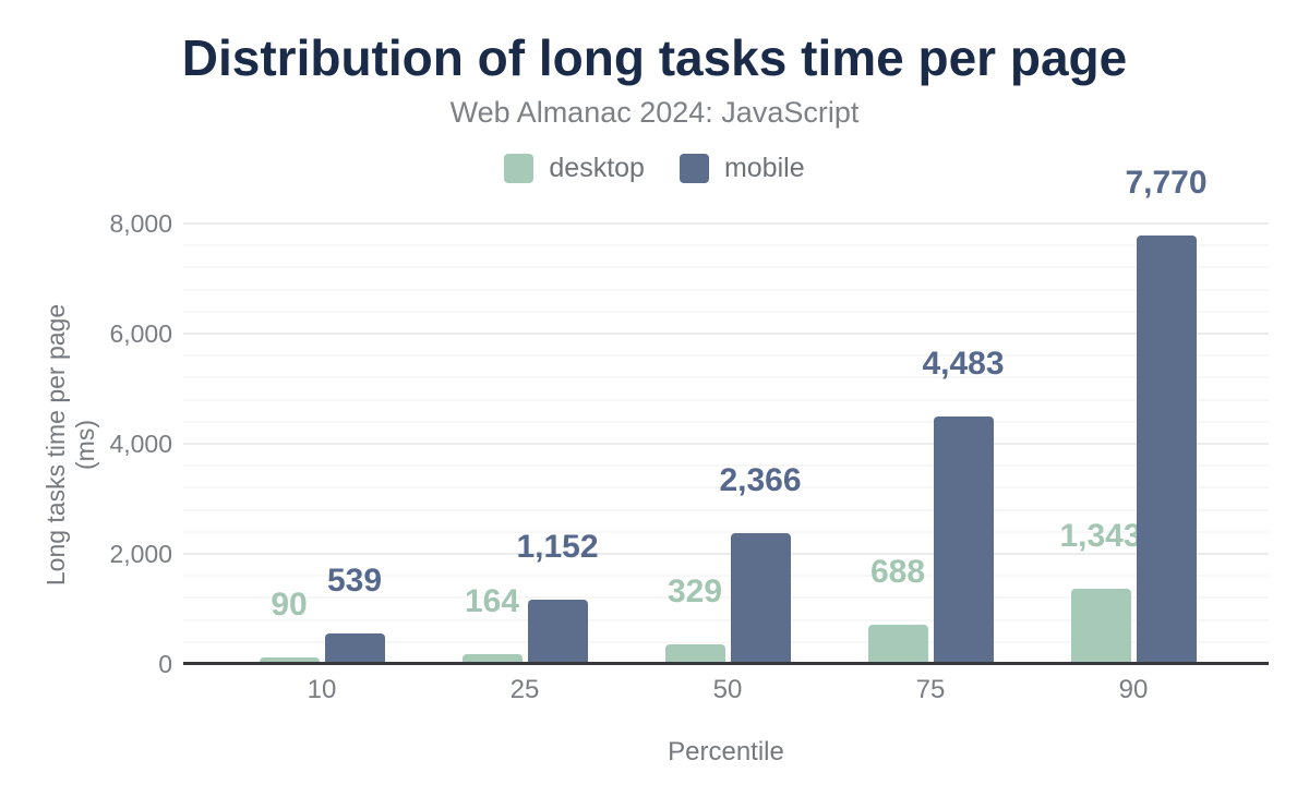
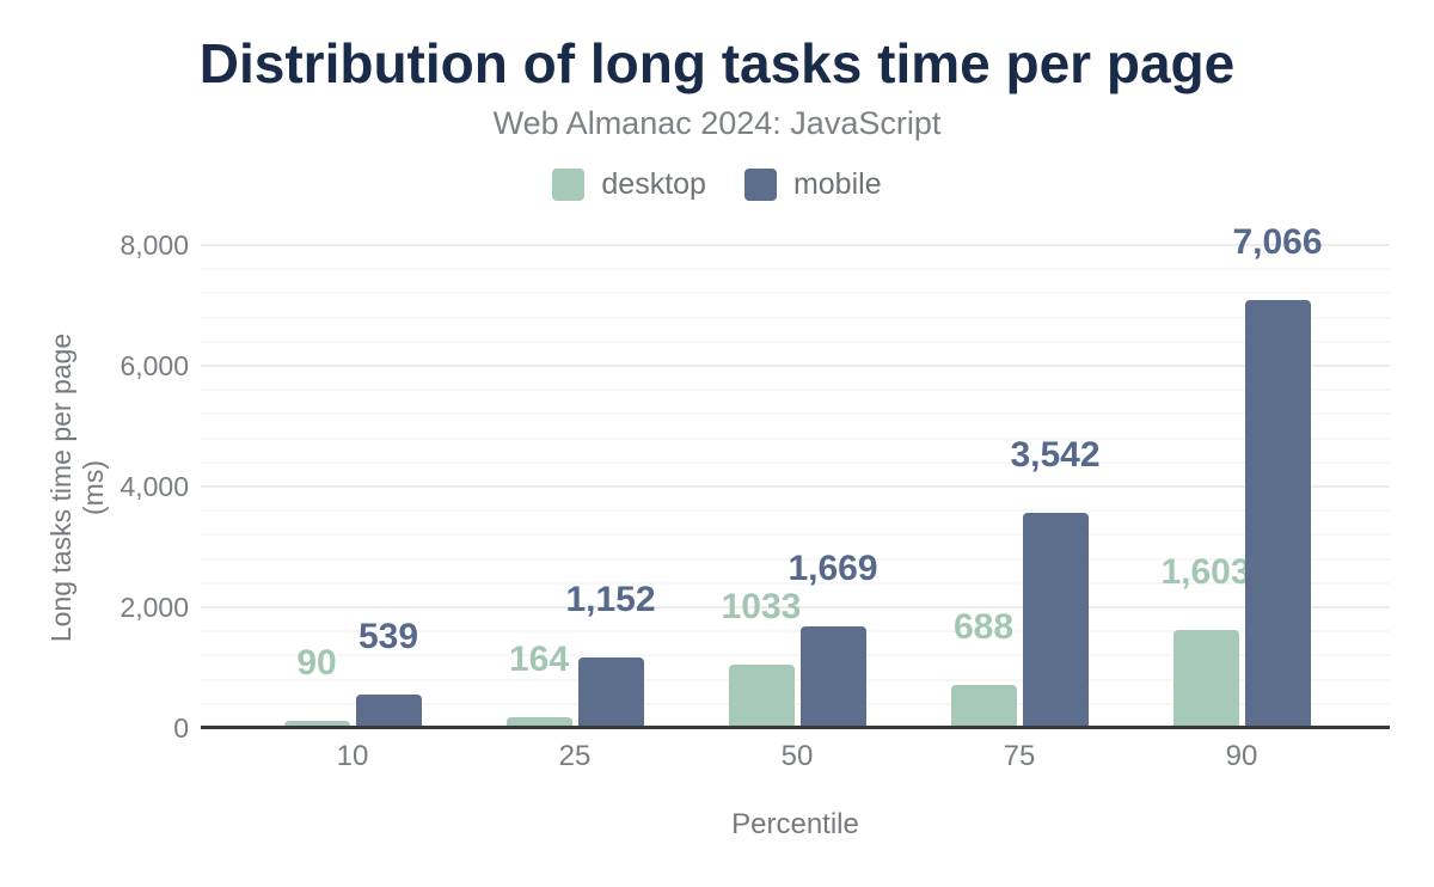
desktop/50: 329 -> 1033
mobile/50: 2,366 -> 1,669
mobile/75: 4,483 -> 3,542
desktop/90: 1,343 -> 1,603
mobile/90: 7,770 -> 7,066
